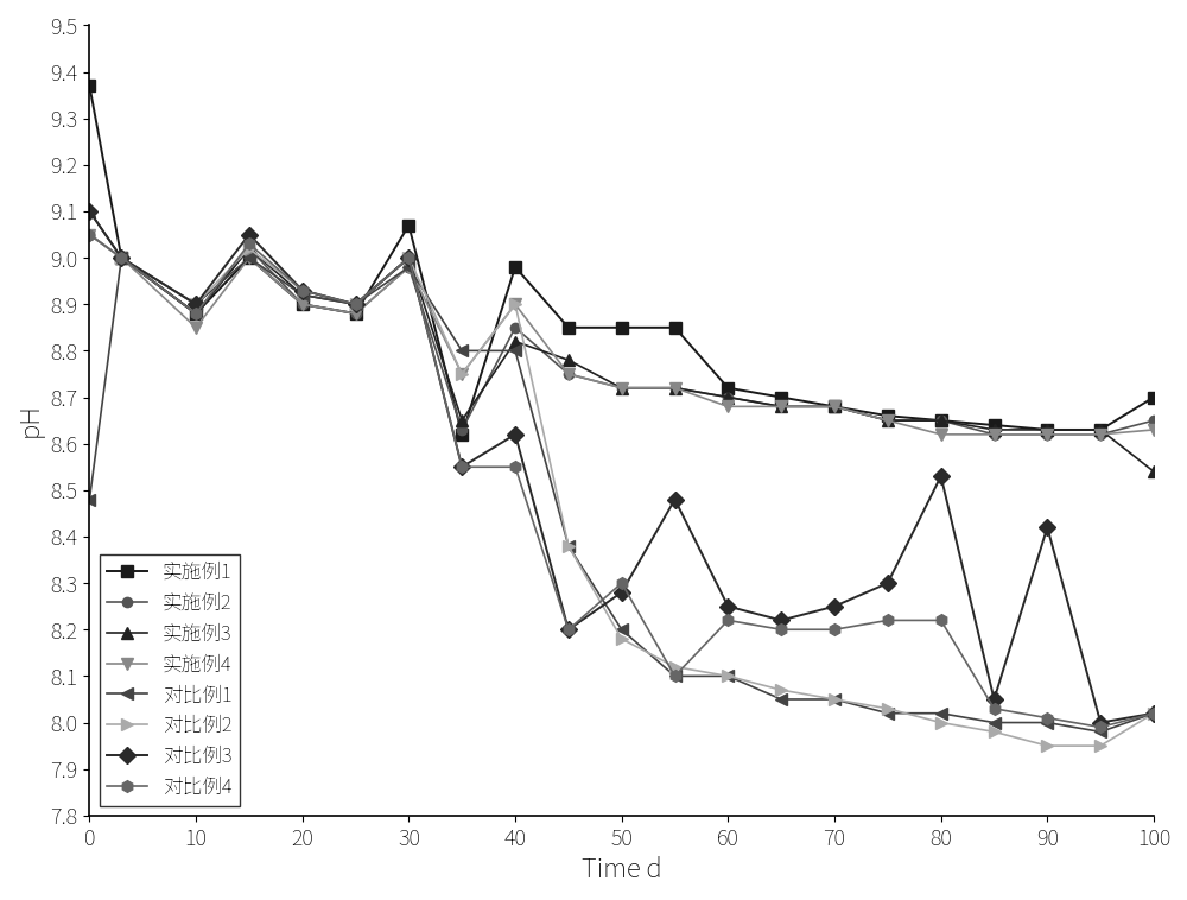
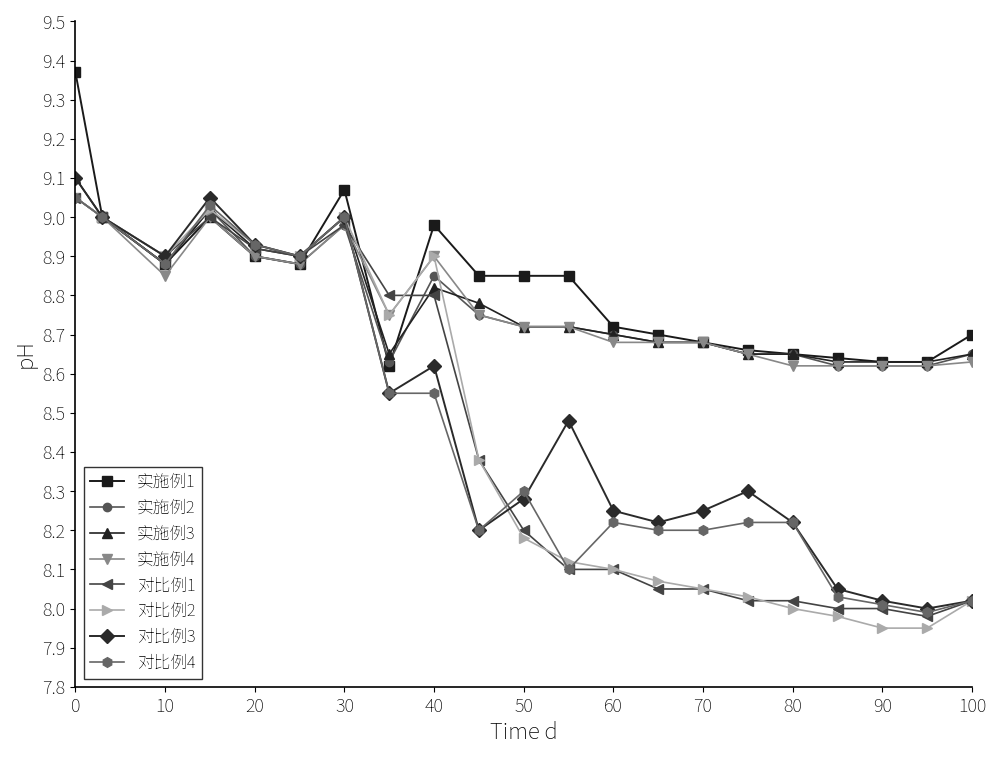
对比例1/0: 8.48 -> 9.05
对比例3/80: 8.53 -> 8.22
对比例3/90: 8.42 -> 8.02
实施例3/100: 8.54 -> 8.65
